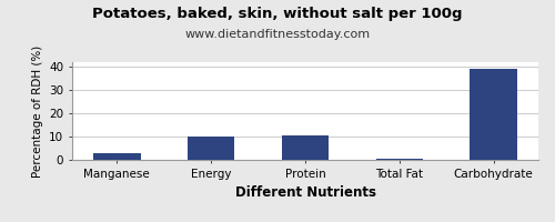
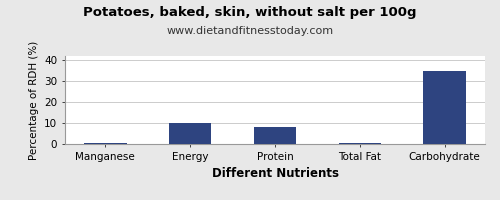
Manganese: 3.0 -> 0.3
Protein: 10.5 -> 8.0
Carbohydrate: 39.0 -> 35.0
